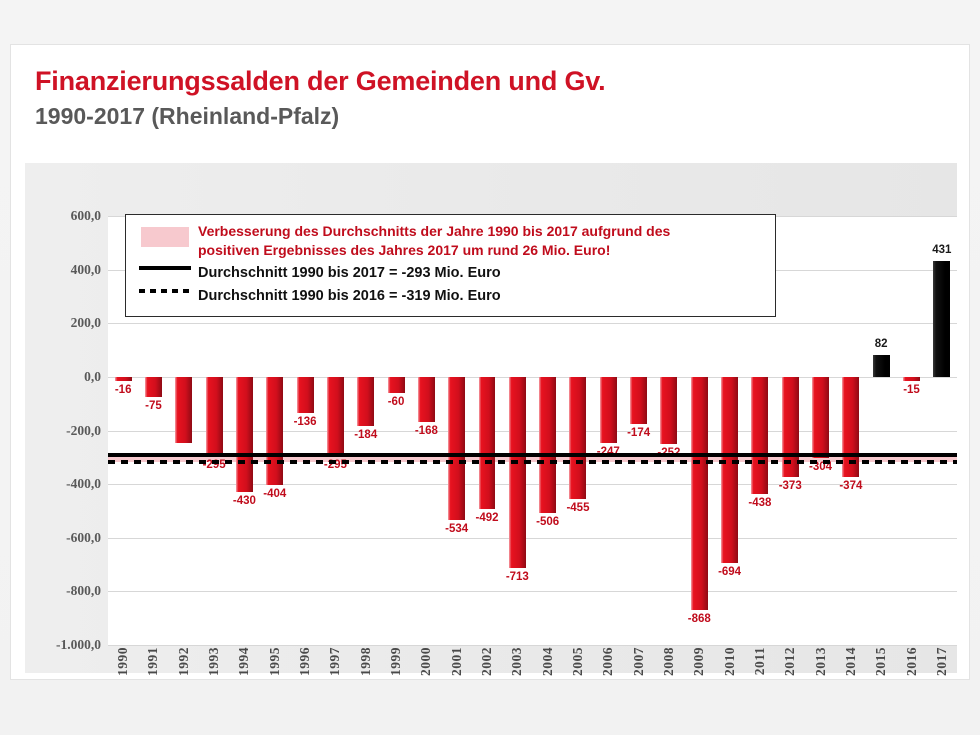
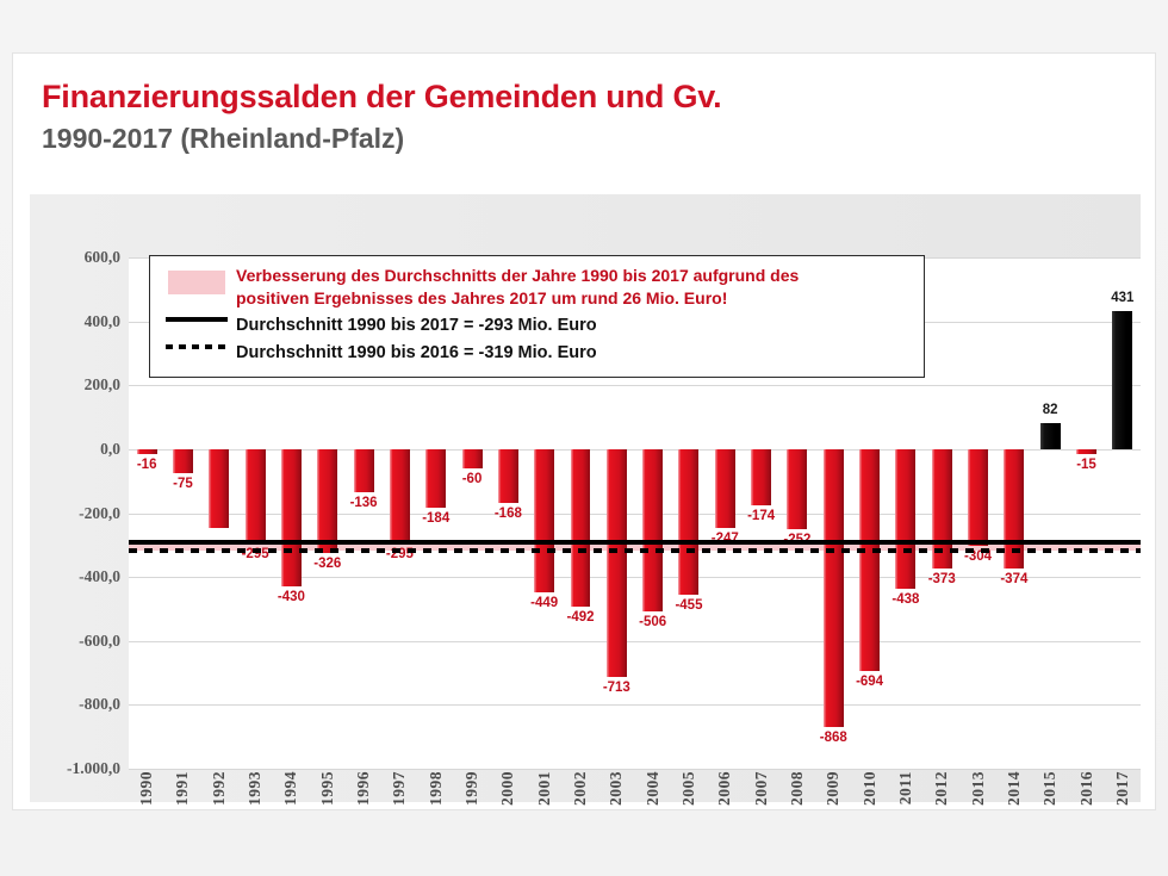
1995: -404 -> -326
2001: -534 -> -449
